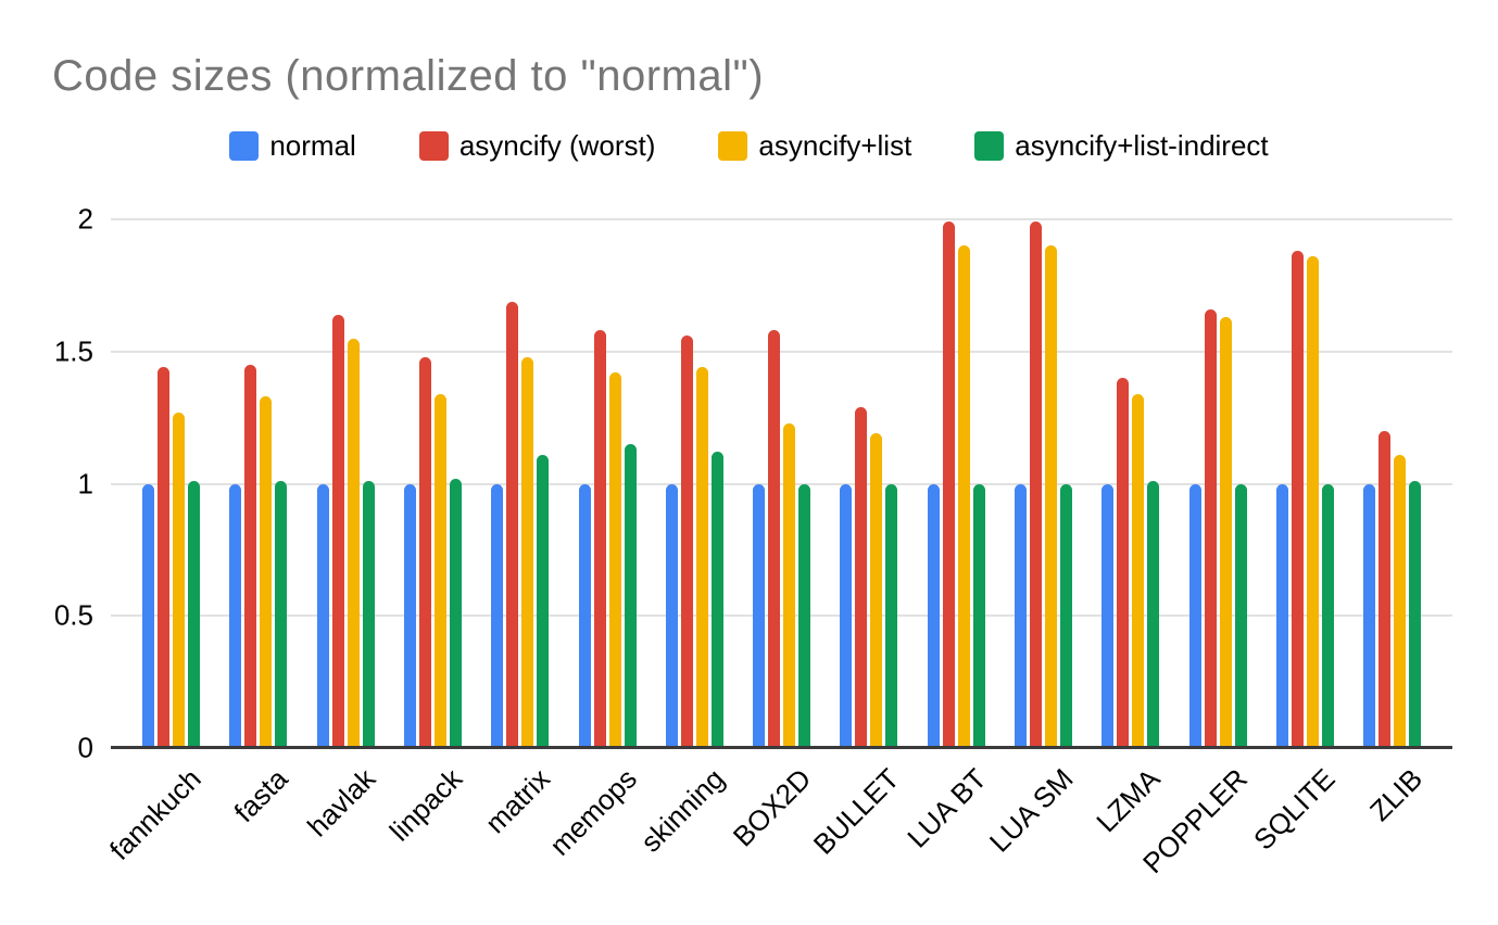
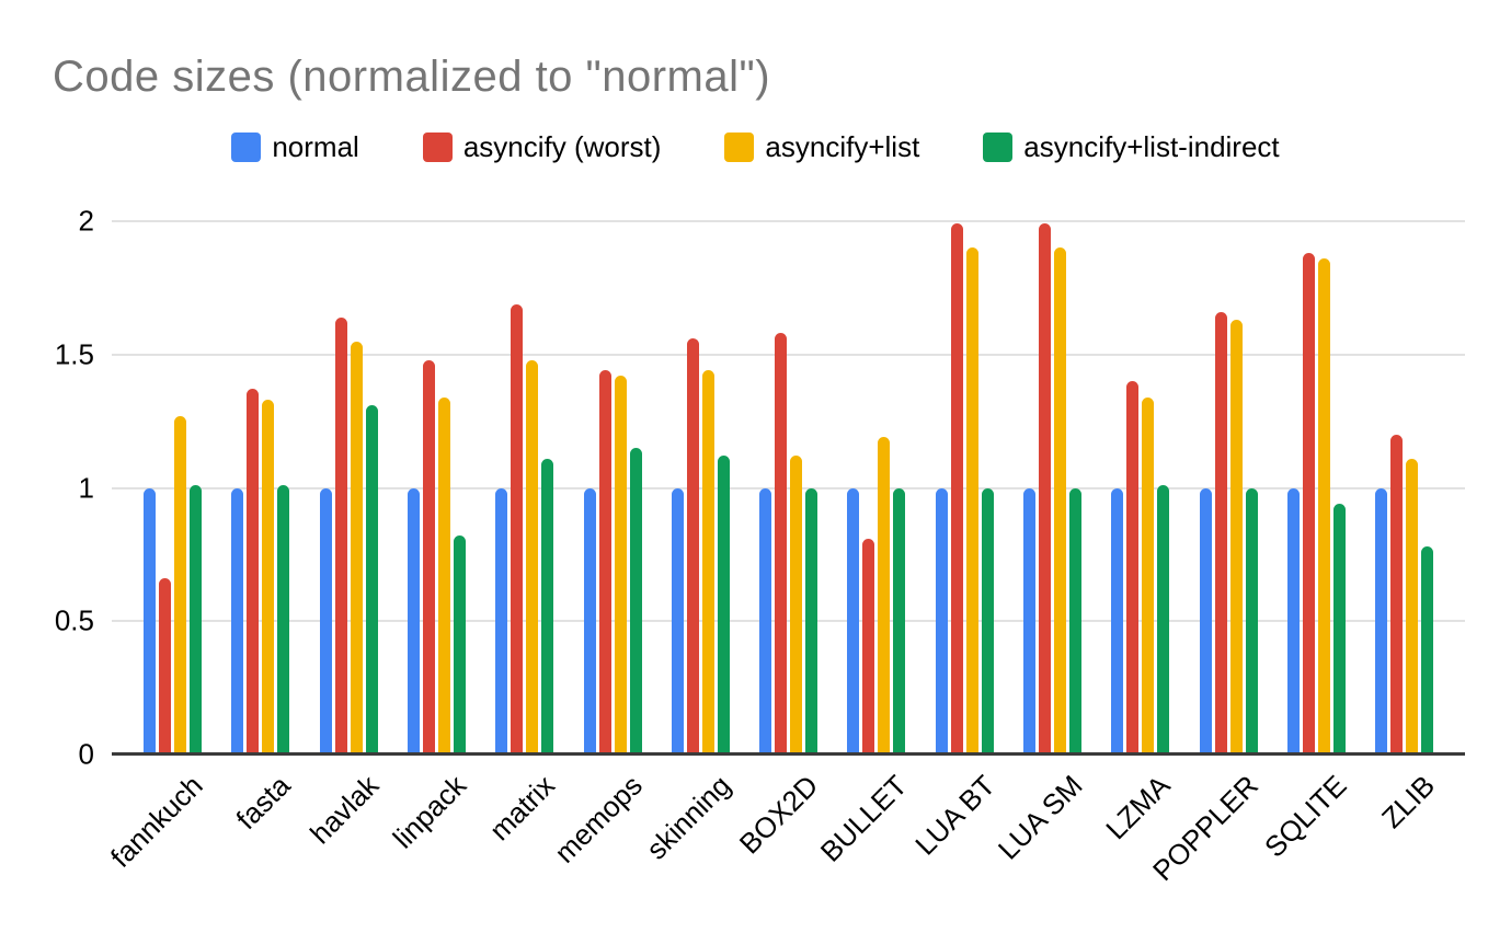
asyncify (worst)/fannkuch: 1.44 -> 0.66
asyncify (worst)/fasta: 1.45 -> 1.37
asyncify+list-indirect/havlak: 1.01 -> 1.31
asyncify+list-indirect/linpack: 1.02 -> 0.82
asyncify (worst)/memops: 1.58 -> 1.44
asyncify+list/BOX2D: 1.23 -> 1.12
asyncify (worst)/BULLET: 1.29 -> 0.81
asyncify+list-indirect/SQLITE: 1.00 -> 0.94
asyncify+list-indirect/ZLIB: 1.01 -> 0.78
